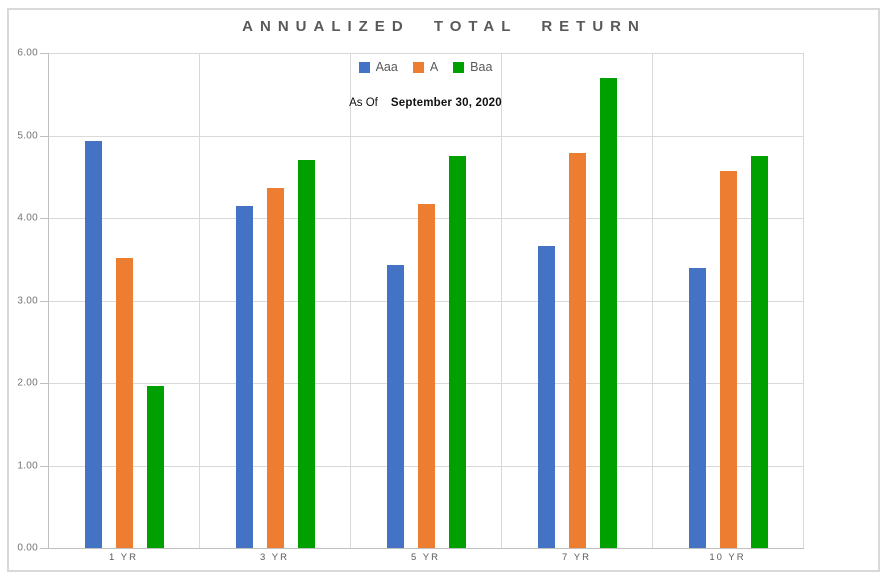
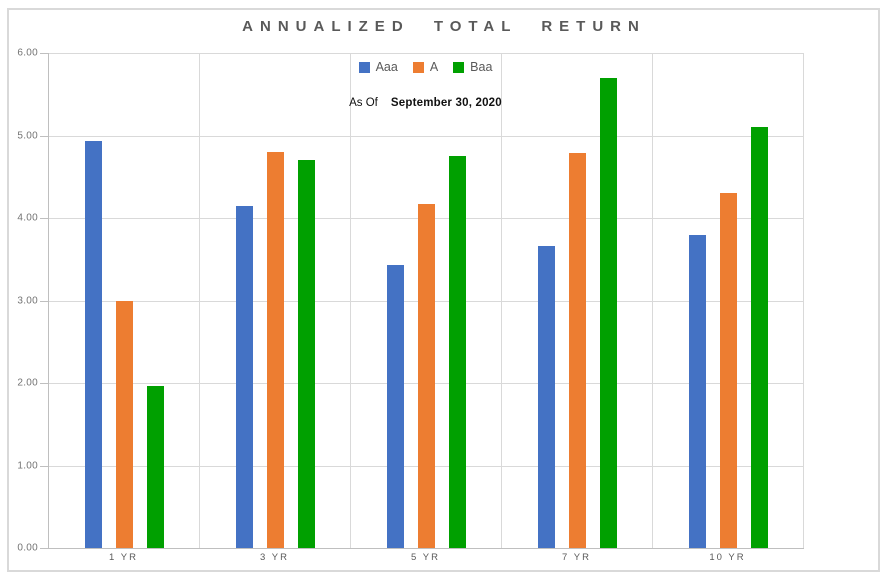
A/1 YR: 3.5 -> 3.0
A/3 YR: 4.4 -> 4.8
Aaa/10 YR: 3.4 -> 3.8
A/10 YR: 4.6 -> 4.3
Baa/10 YR: 4.8 -> 5.1
